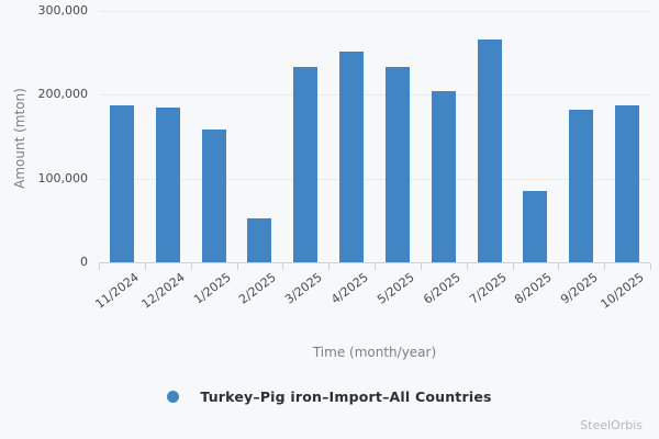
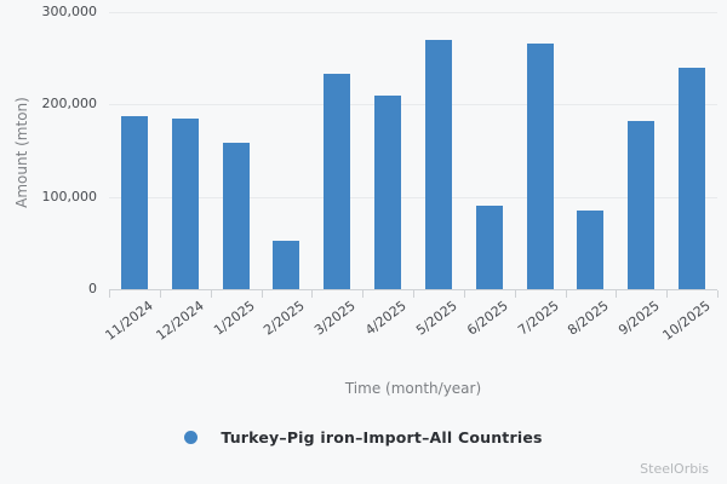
4/2025: 250000 -> 210000
5/2025: 230000 -> 270000
6/2025: 200000 -> 90000
10/2025: 190000 -> 240000
